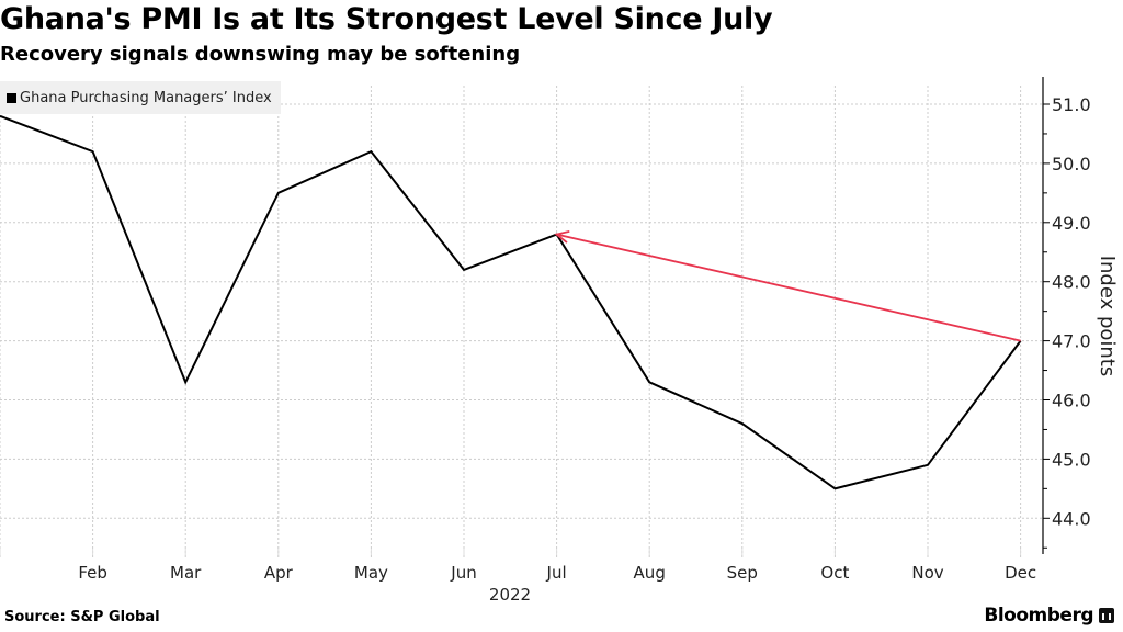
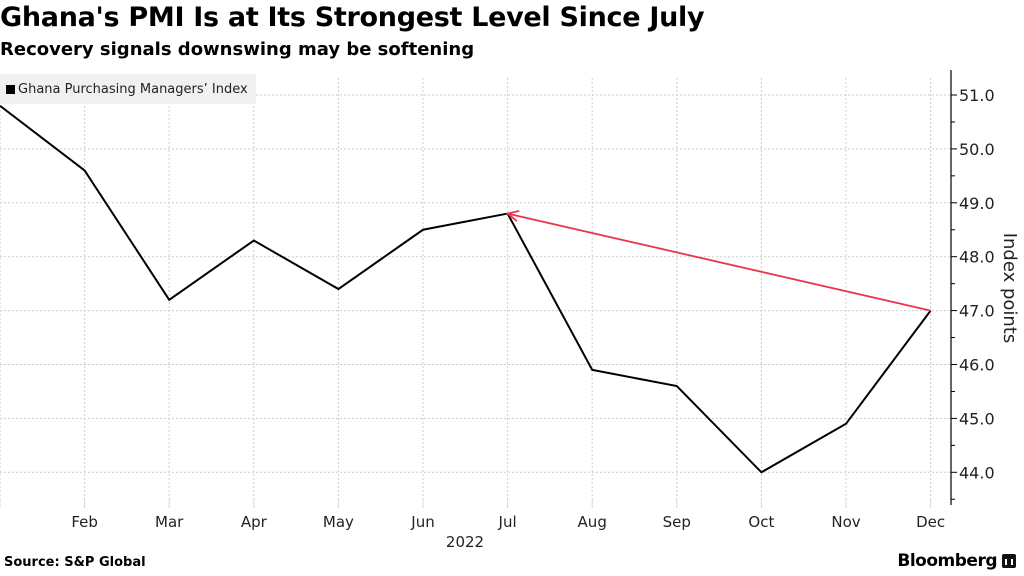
Feb: 50.2 -> 49.6
Mar: 46.3 -> 47.2
Apr: 49.5 -> 48.3
May: 50.2 -> 47.4
Jun: 48.2 -> 48.5
Aug: 46.3 -> 45.9
Oct: 44.5 -> 44.0
